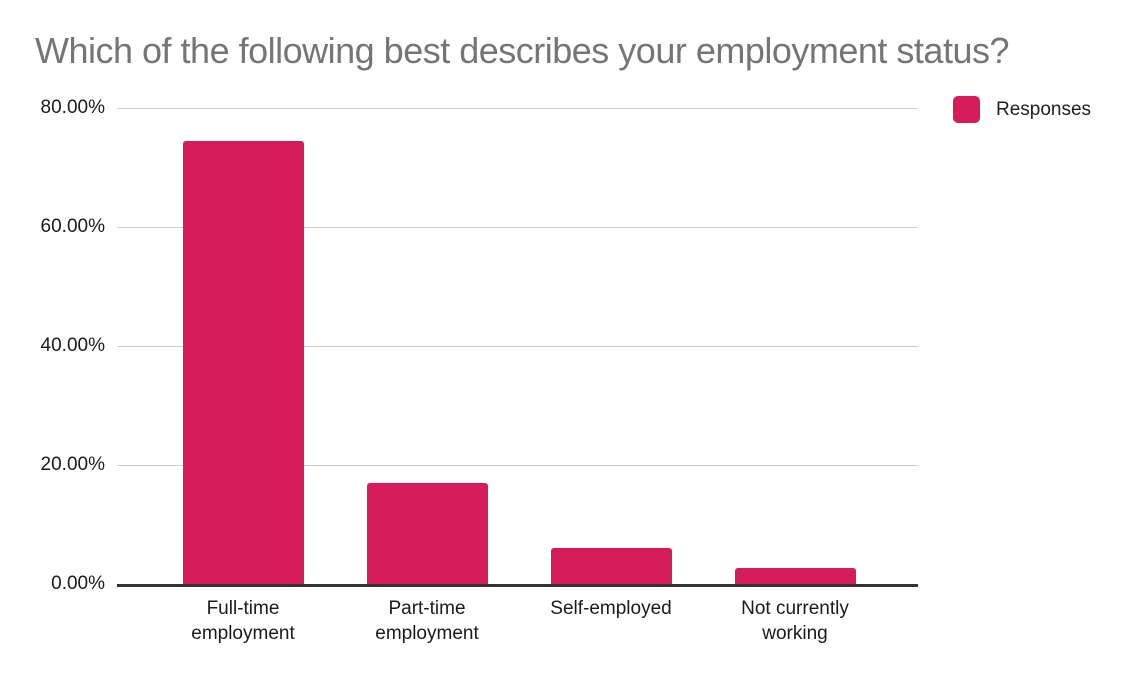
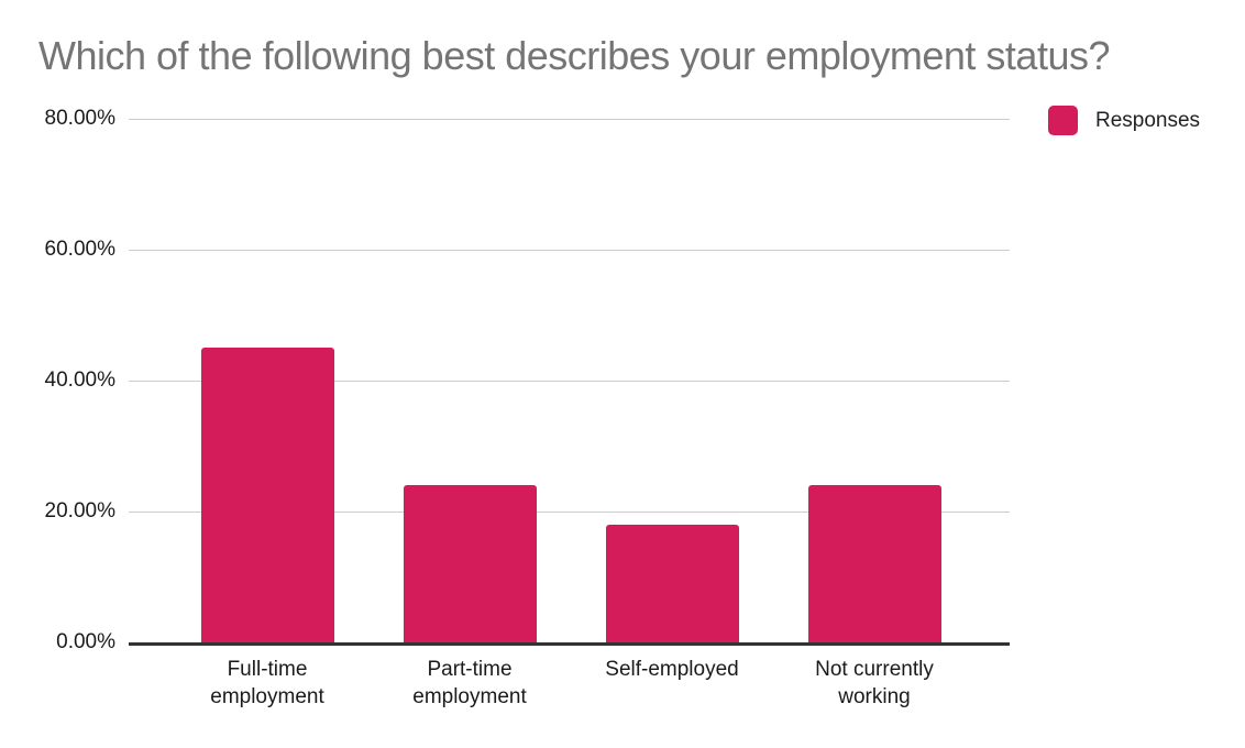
Full-time employment: 74% -> 45%
Part-time employment: 17% -> 24%
Self-employed: 6% -> 18%
Not currently working: 3% -> 24%
